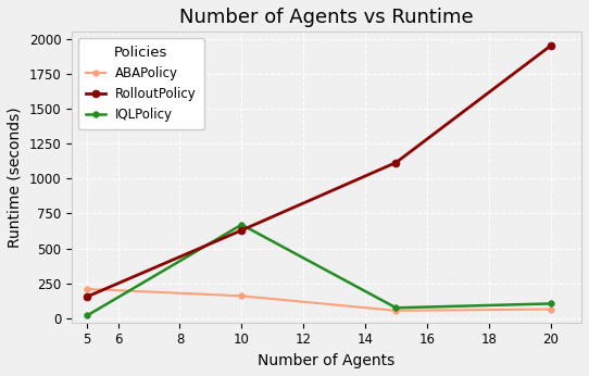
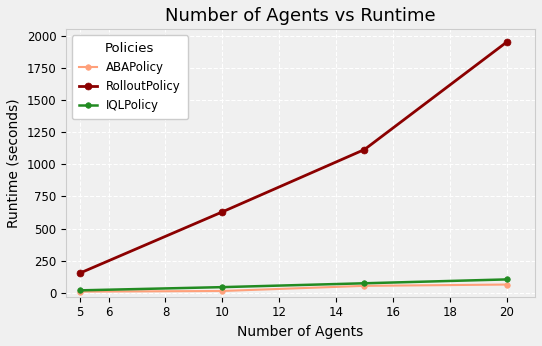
ABAPolicy/5: 210 -> 10
ABAPolicy/10: 160 -> 20
IQLPolicy/10: 670 -> 40
